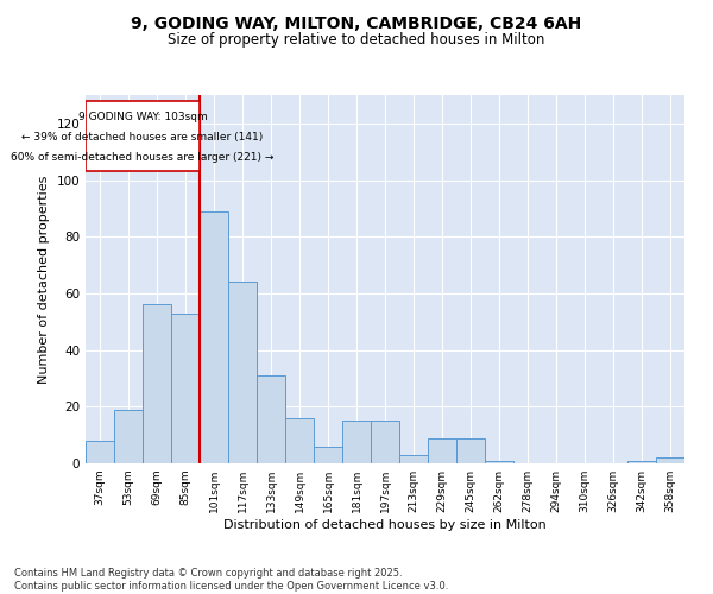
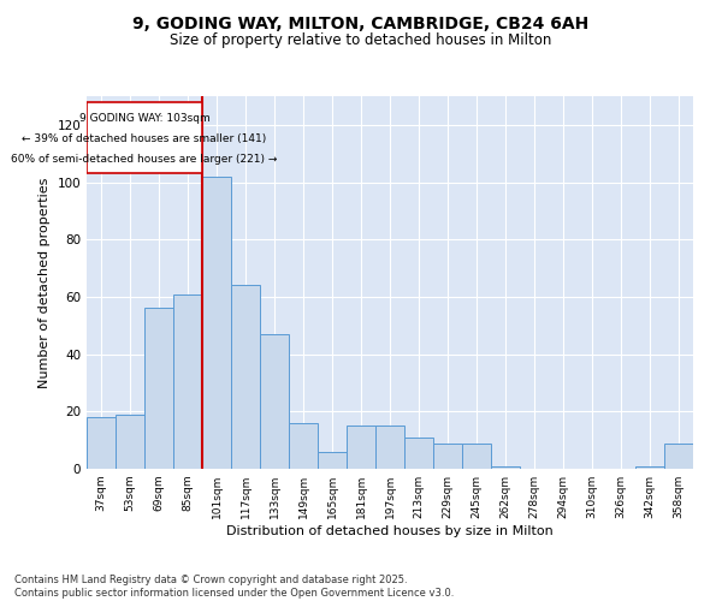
37sqm: 8 -> 18
85sqm: 53 -> 61
101sqm: 89 -> 102
133sqm: 31 -> 47
213sqm: 3 -> 11
358sqm: 2 -> 9
